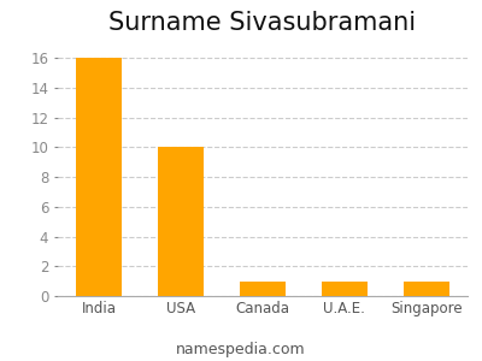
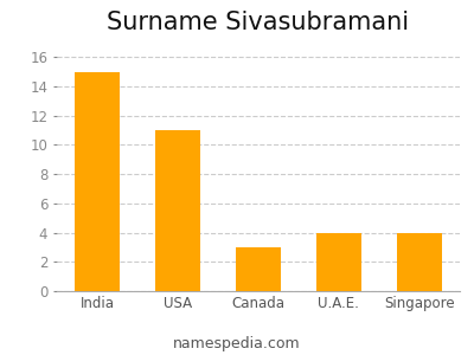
India: 16 -> 15
USA: 10 -> 11
Canada: 1 -> 3
U.A.E.: 1 -> 4
Singapore: 1 -> 4
